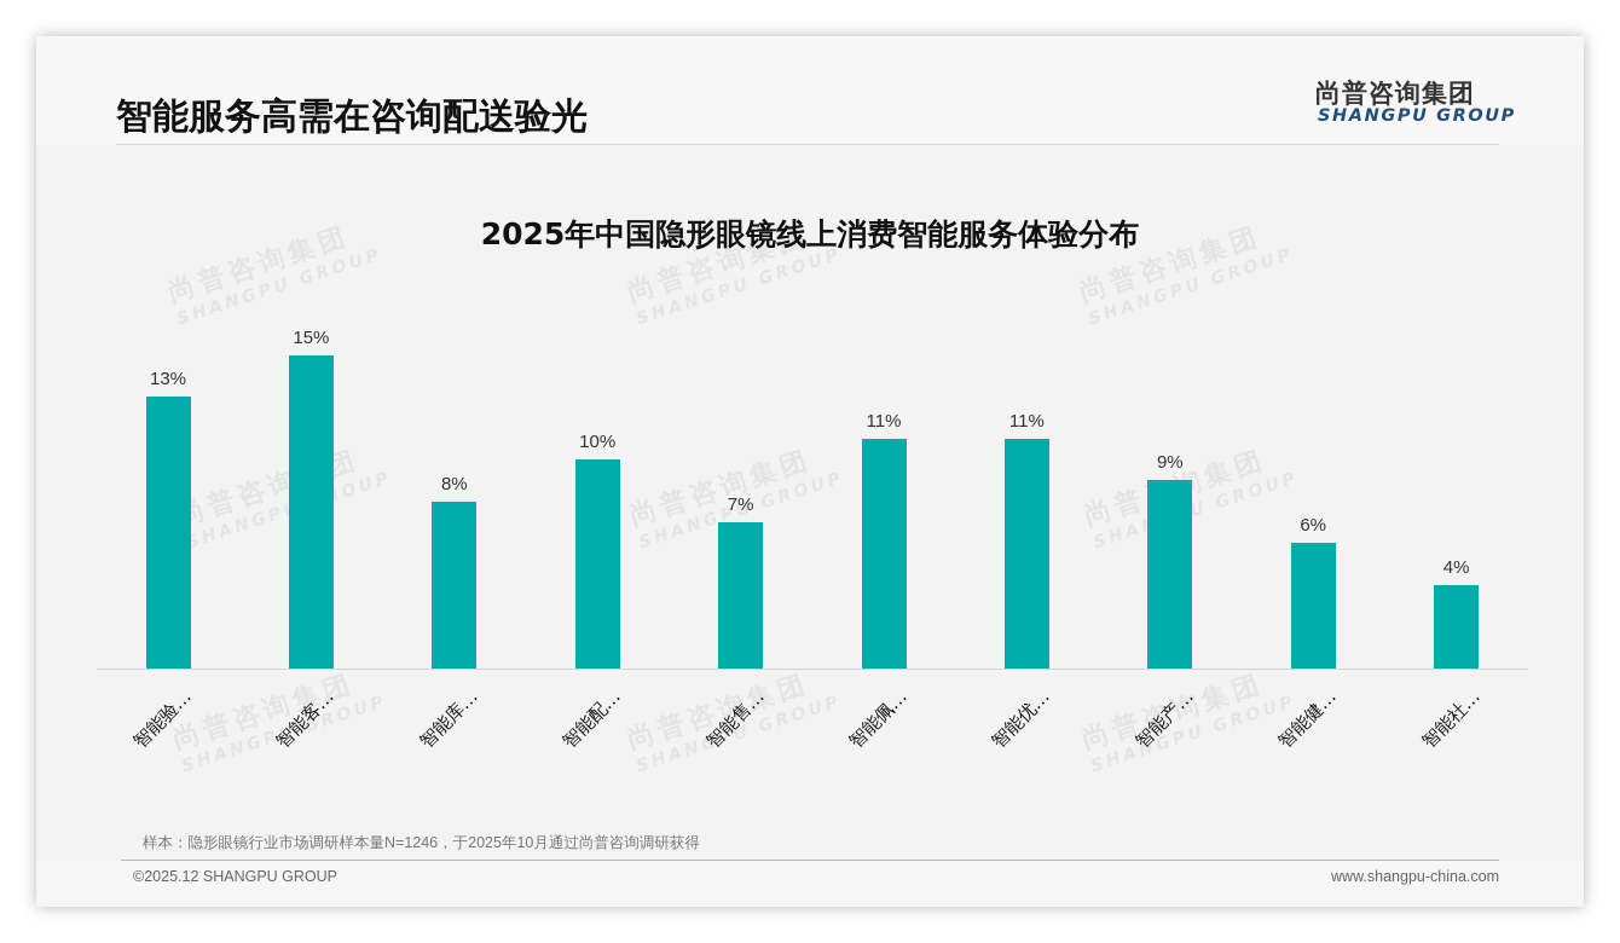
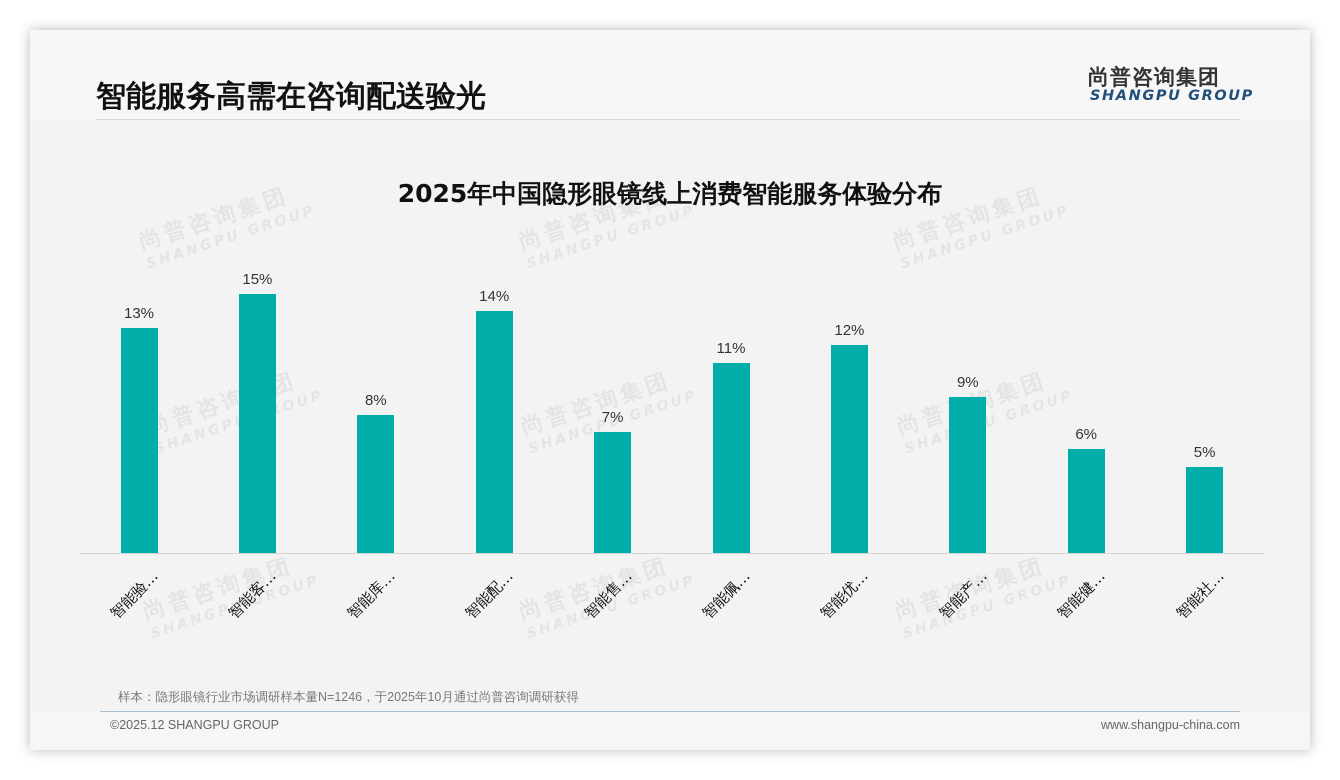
智能配…: 10% -> 14%
智能优…: 11% -> 12%
智能社…: 4% -> 5%
